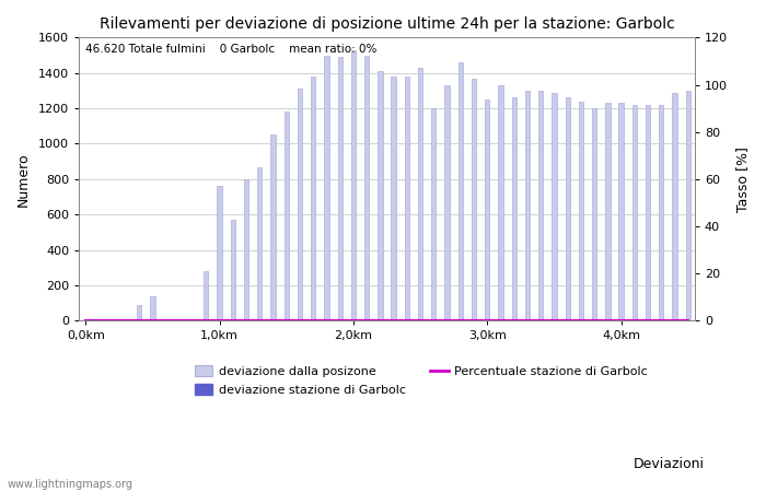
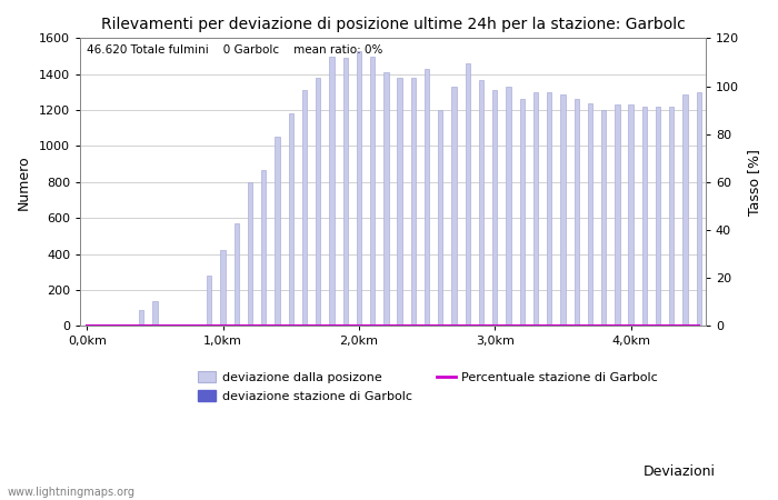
deviazione dalla posizone/1,0km: 760 -> 420
deviazione dalla posizone/3,0km: 1250 -> 1310
